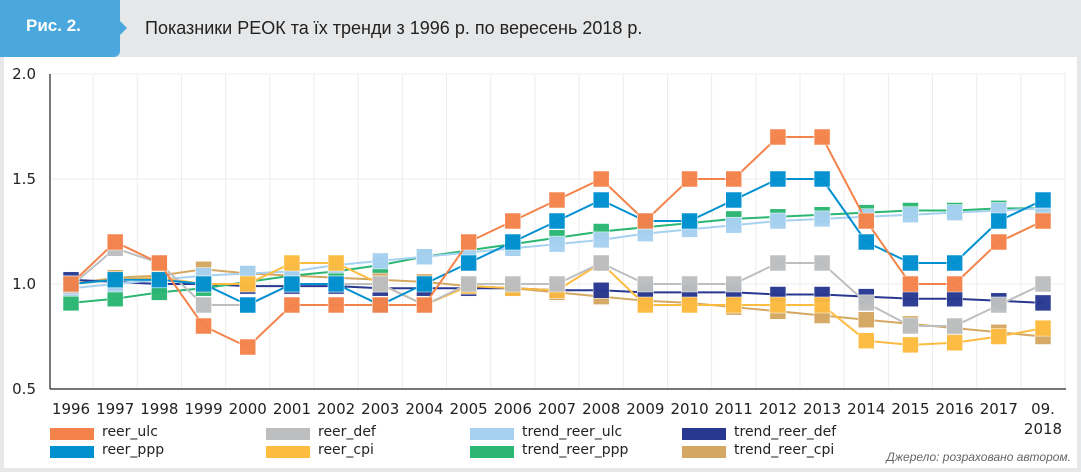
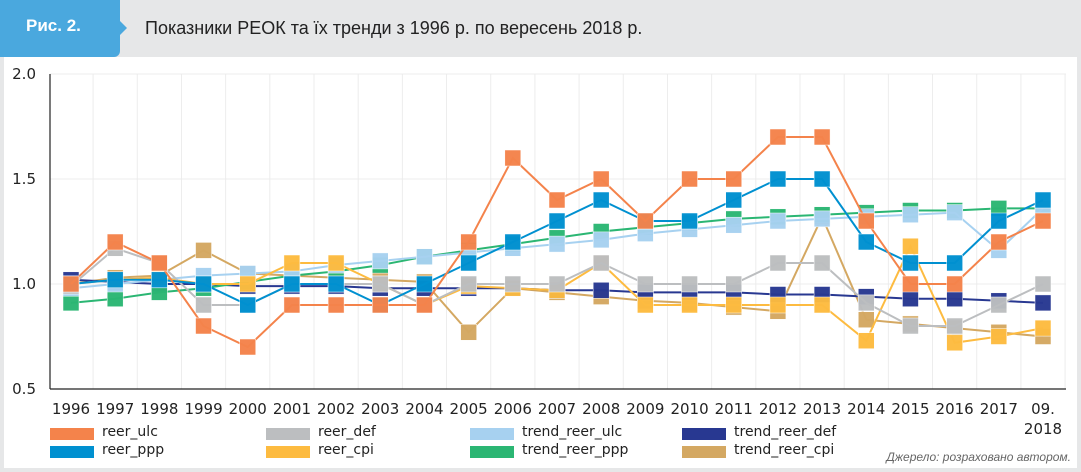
trend_reer_cpi/1999: 1.07 -> 1.16
trend_reer_cpi/2005: 0.99 -> 0.77
reer_ulc/2006: 1.3 -> 1.6
trend_reer_cpi/2013: 0.85 -> 1.32
reer_cpi/2015: 0.71 -> 1.18
trend_reer_ulc/2017: 1.35 -> 1.16
